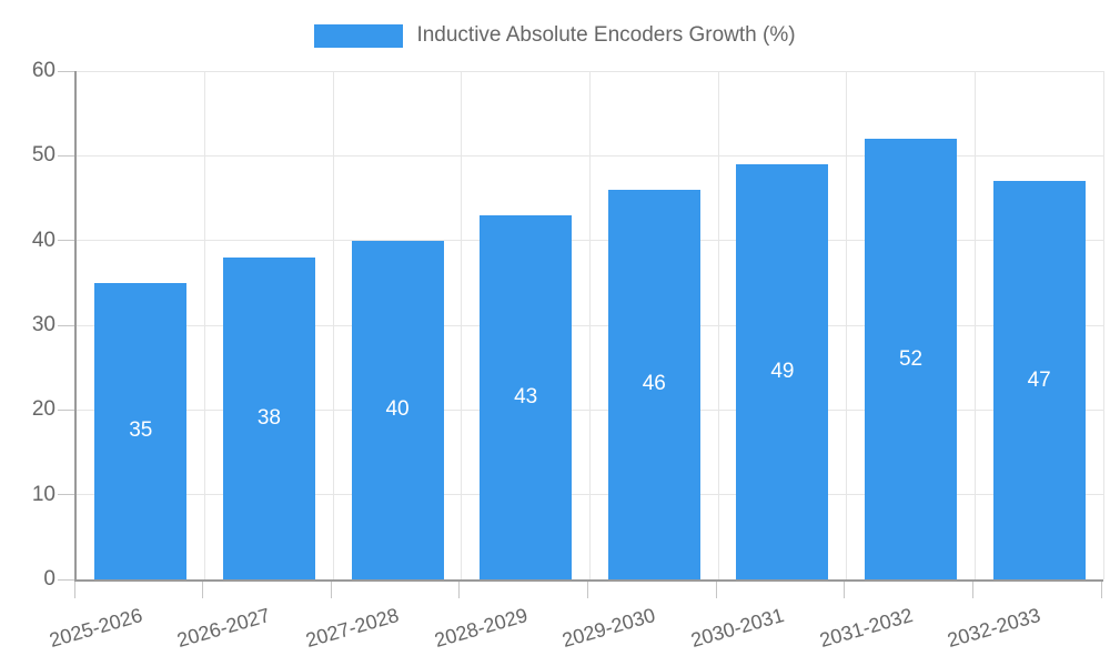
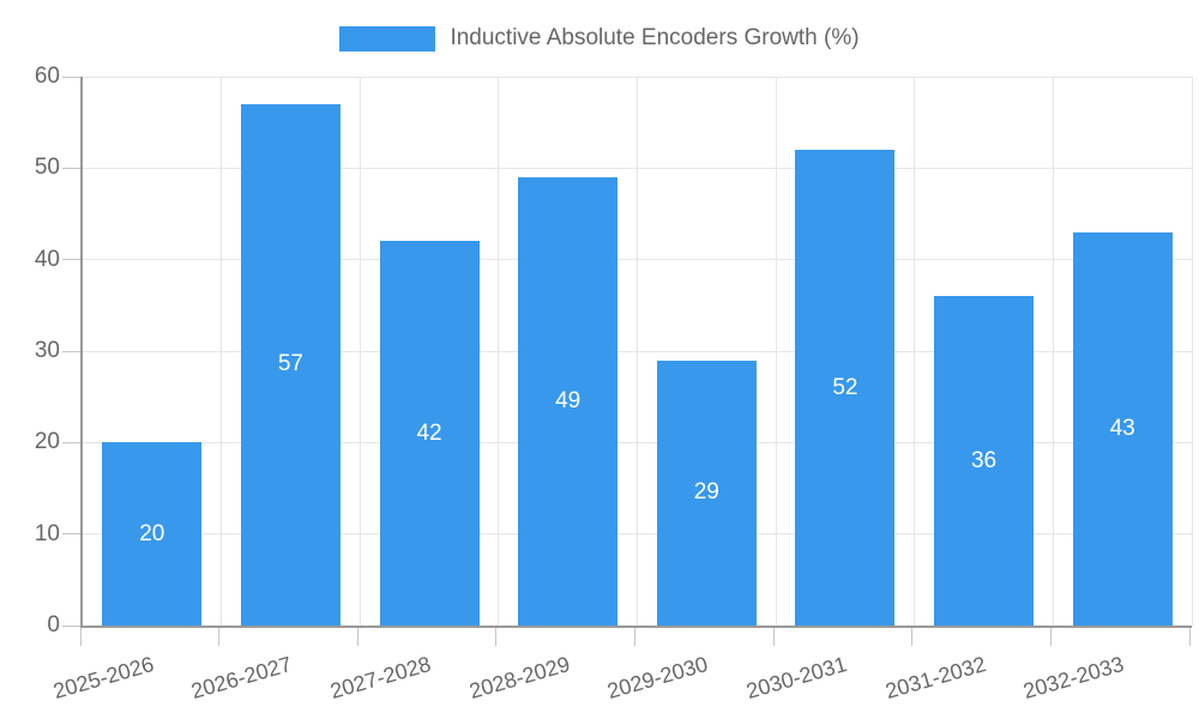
2025-2026: 35 -> 20
2026-2027: 38 -> 57
2027-2028: 40 -> 42
2028-2029: 43 -> 49
2029-2030: 46 -> 29
2030-2031: 49 -> 52
2031-2032: 52 -> 36
2032-2033: 47 -> 43
